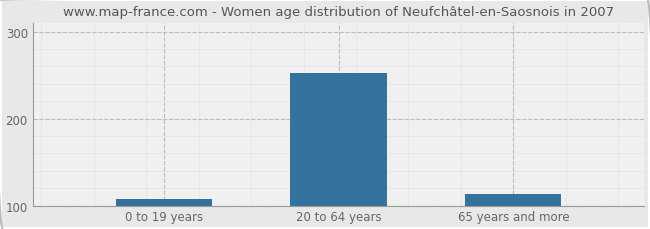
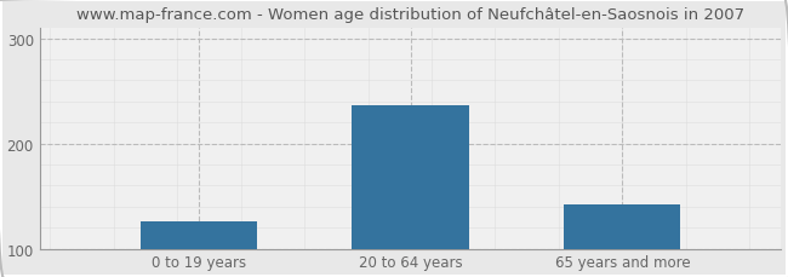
0 to 19 years: 108 -> 126
20 to 64 years: 252 -> 236
65 years and more: 113 -> 142
